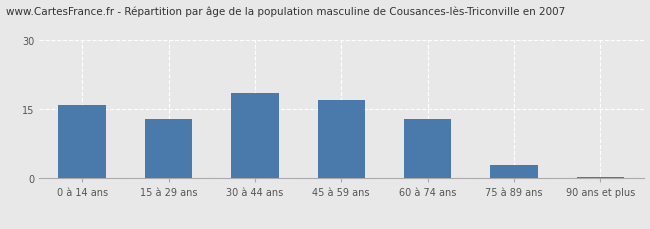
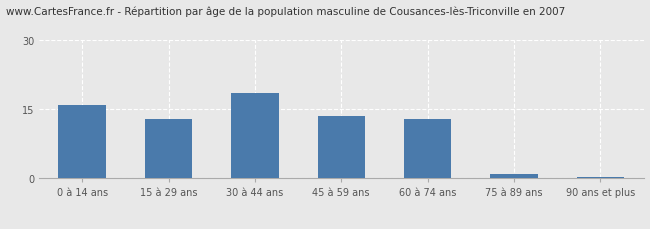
45 à 59 ans: 17.0 -> 13.5
75 à 89 ans: 3.0 -> 1.0
